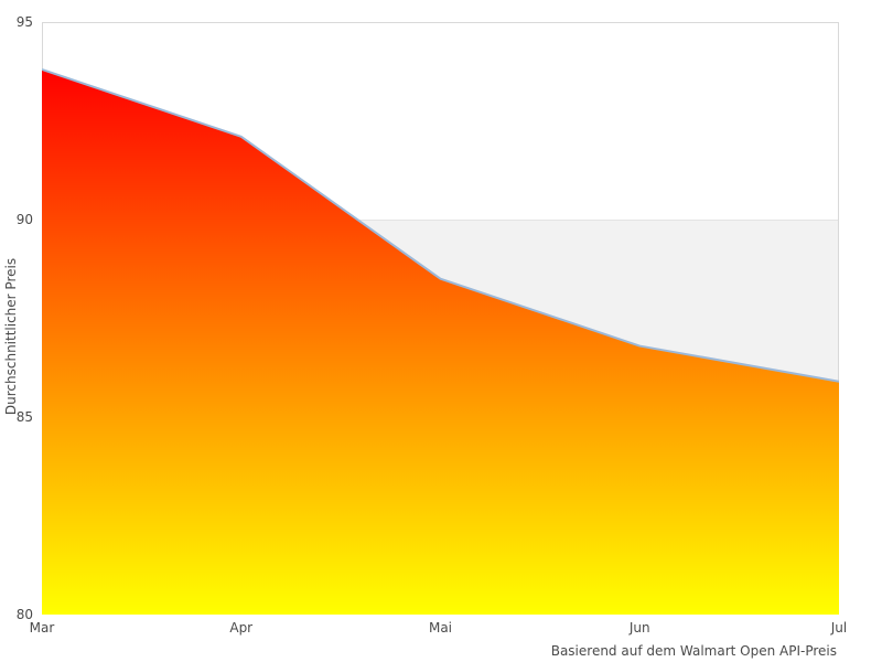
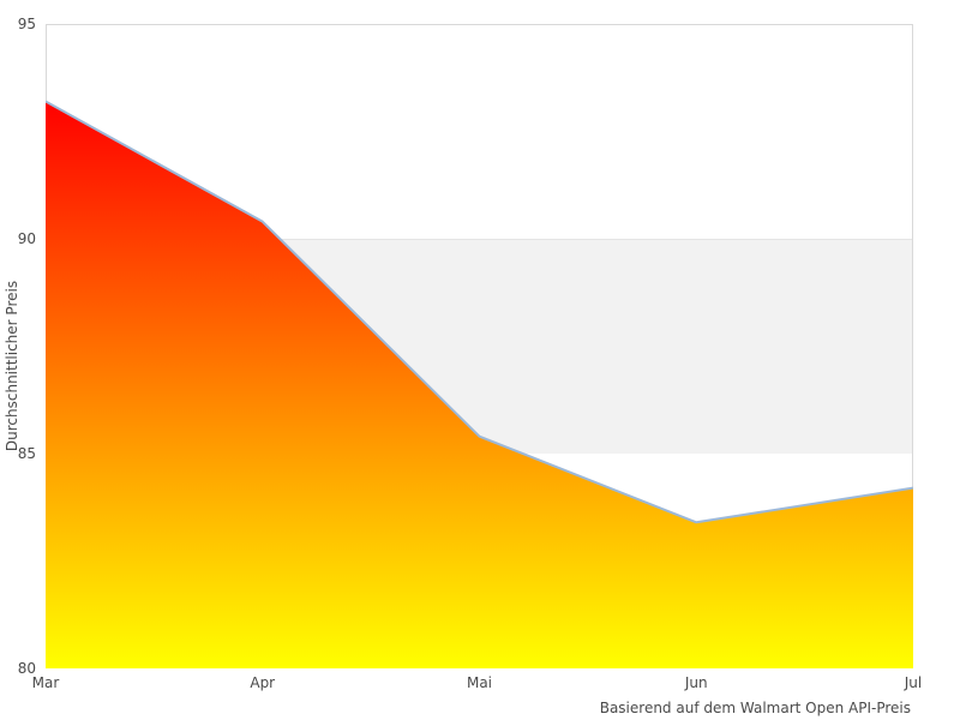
Mar: 93.8 -> 93.2
Apr: 92.1 -> 90.4
Mai: 88.5 -> 85.4
Jun: 86.8 -> 83.4
Jul: 85.9 -> 84.2
